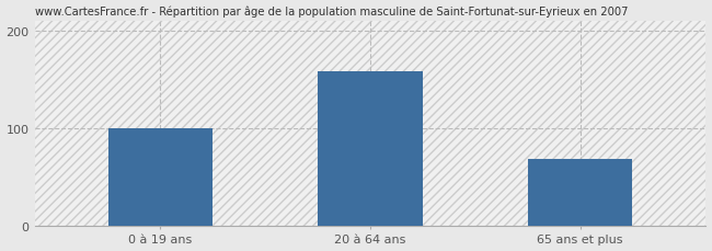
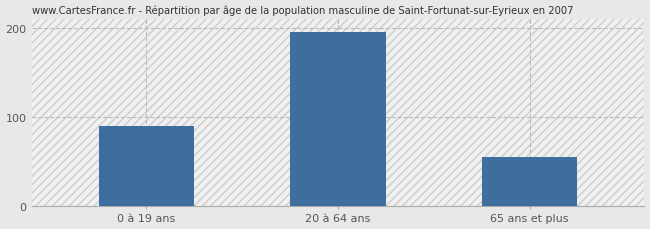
0 à 19 ans: 100 -> 90
20 à 64 ans: 158 -> 195
65 ans et plus: 68 -> 55
